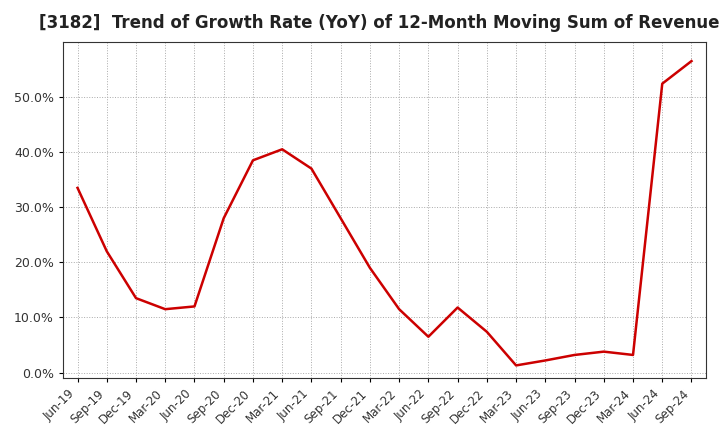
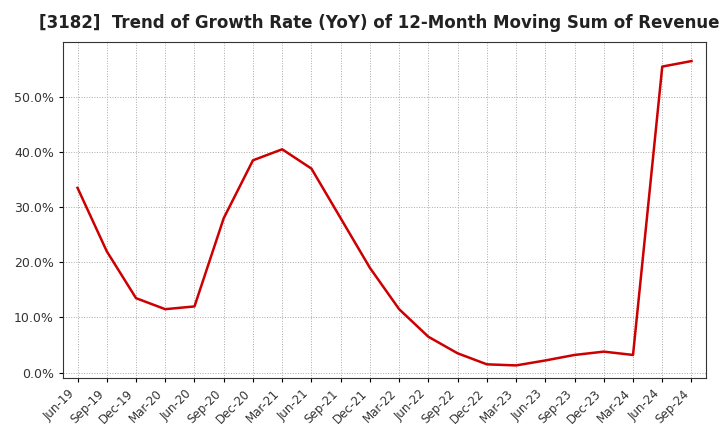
Sep-22: 11.8% -> 3.5%
Dec-22: 7.4% -> 1.5%
Jun-24: 52.4% -> 55.5%
